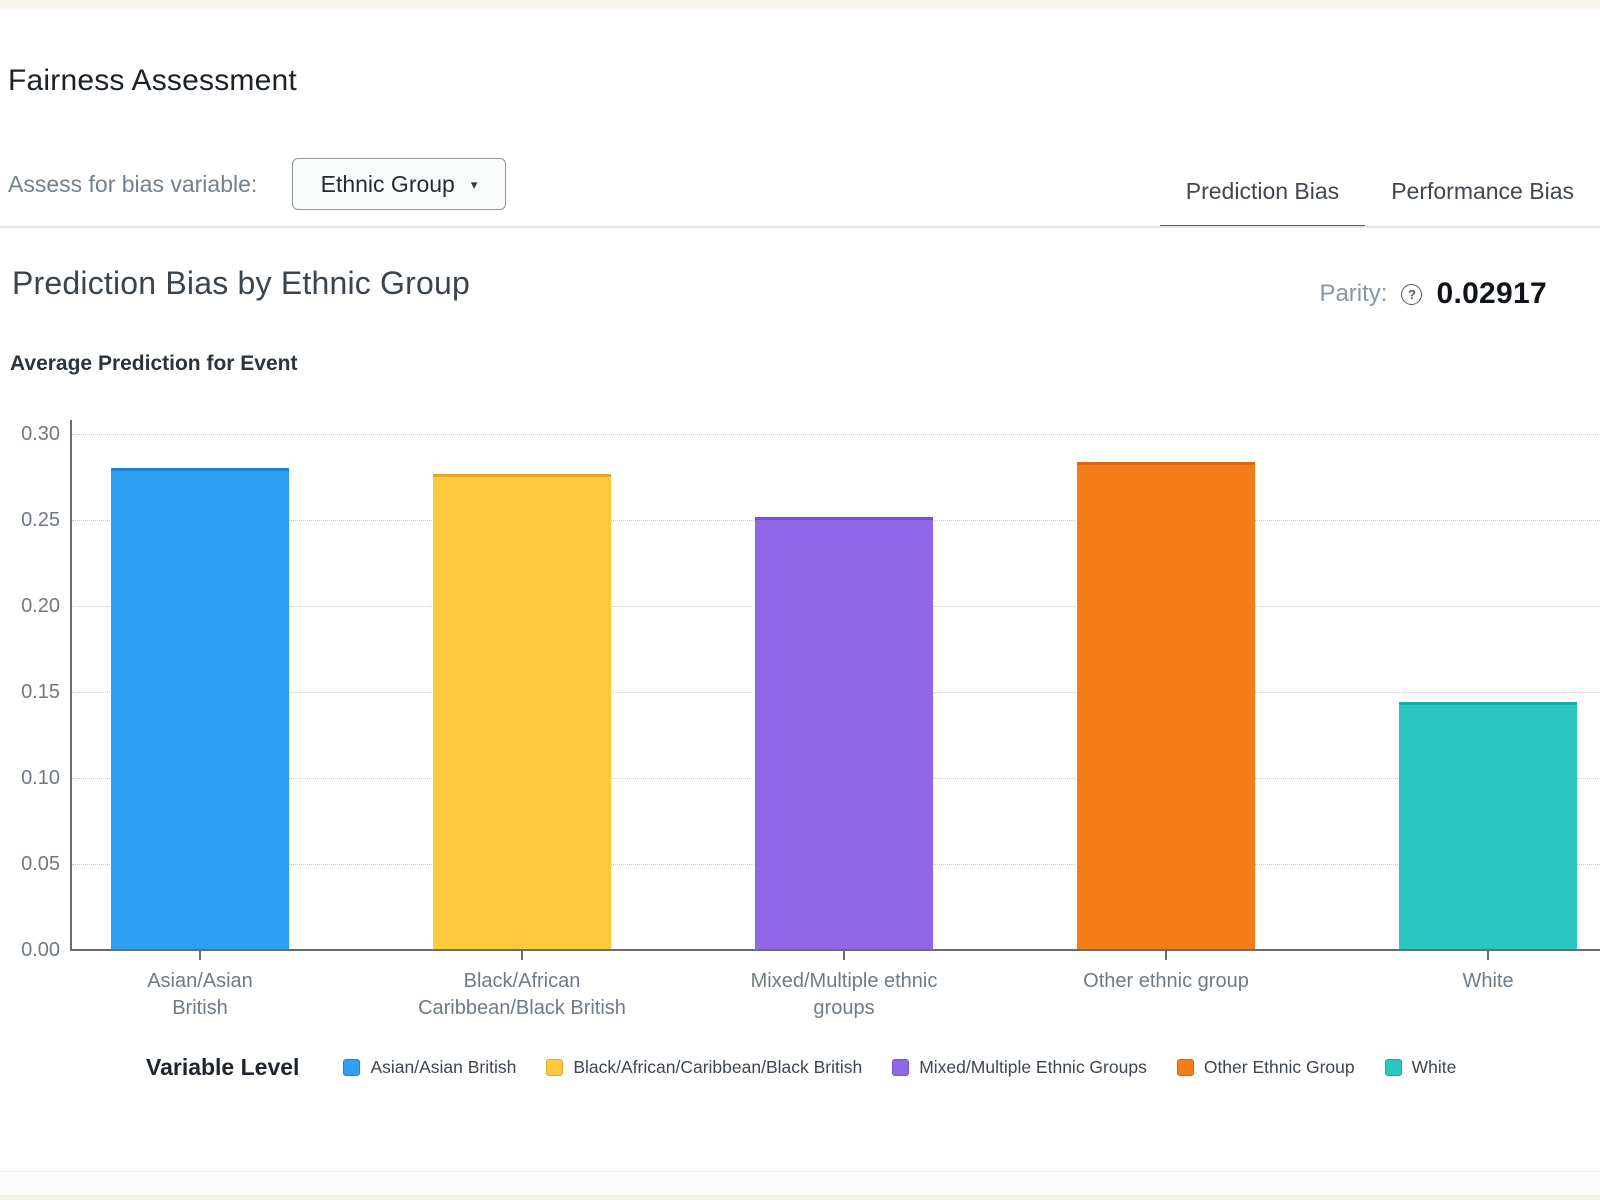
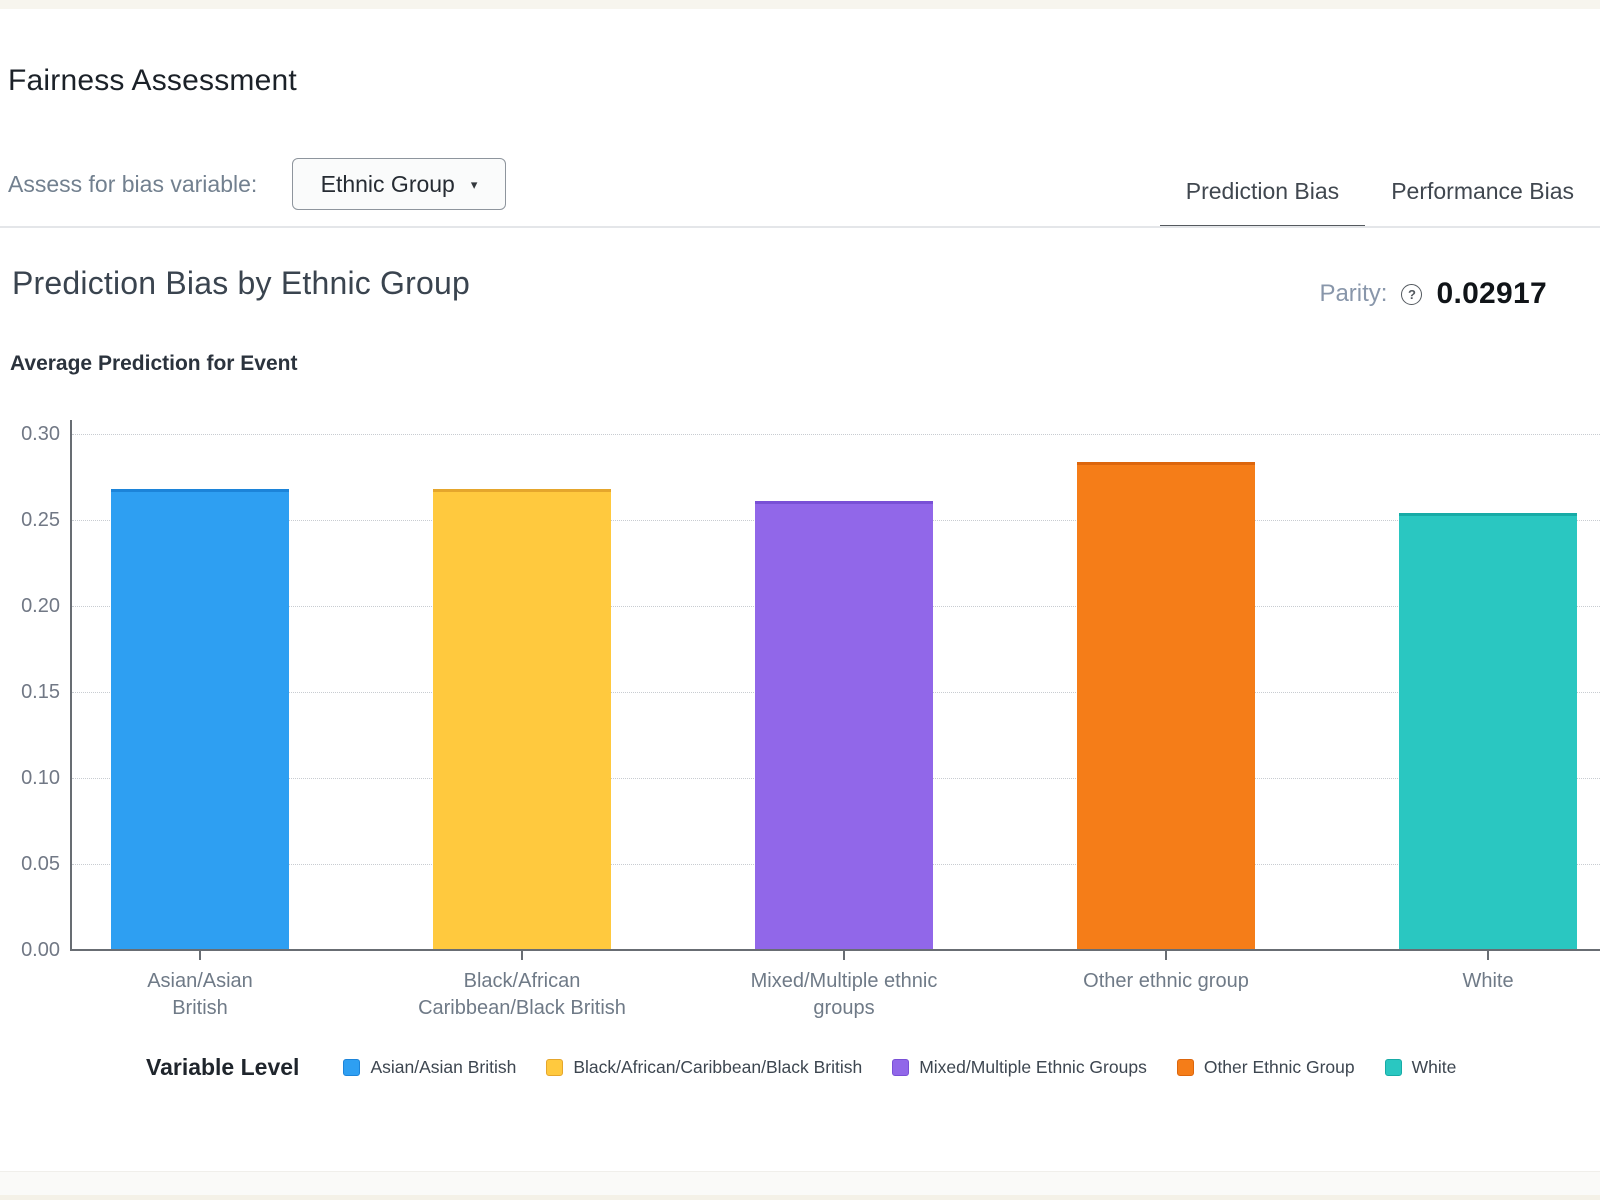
Asian/Asian British: 0.280 -> 0.268
Black/African Caribbean/Black British: 0.277 -> 0.268
Mixed/Multiple ethnic groups: 0.252 -> 0.261
White: 0.144 -> 0.254
